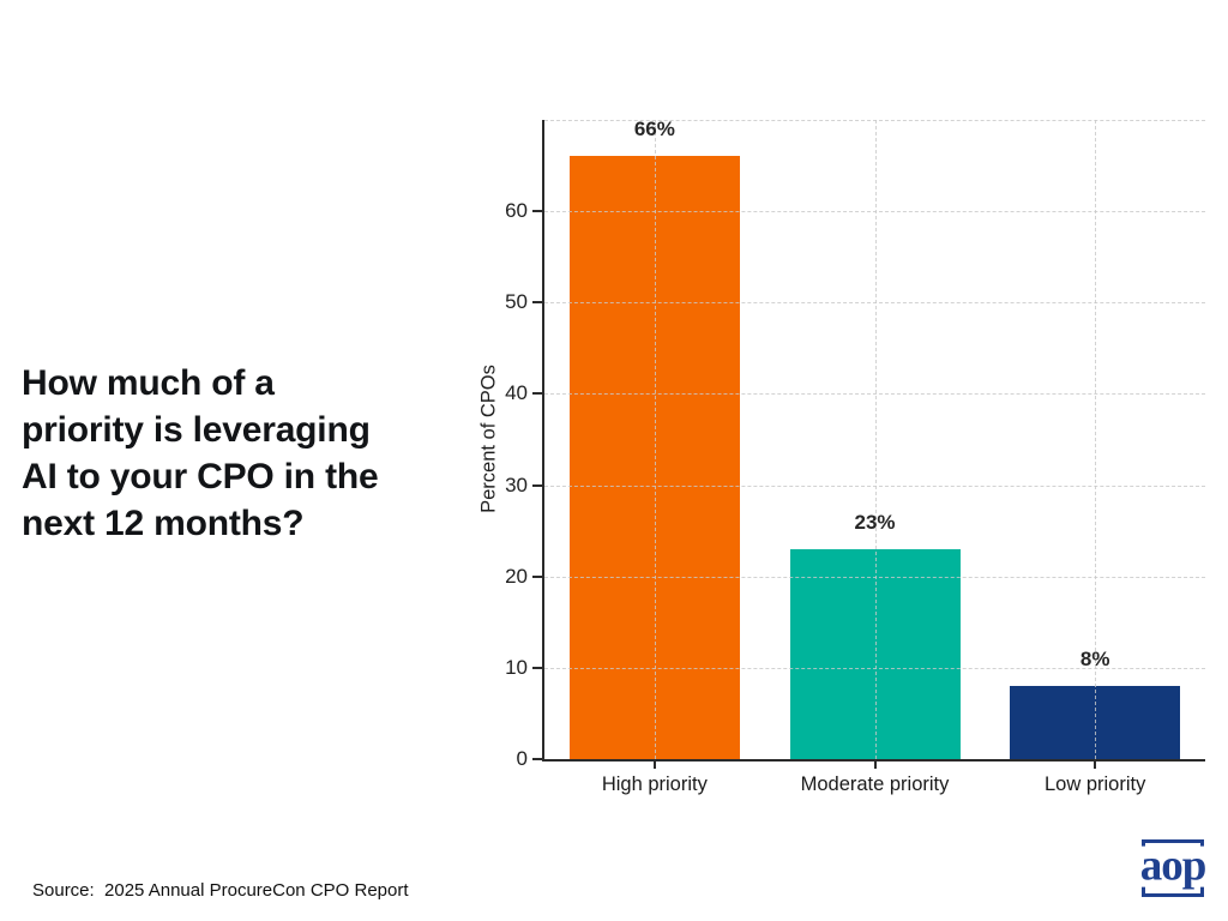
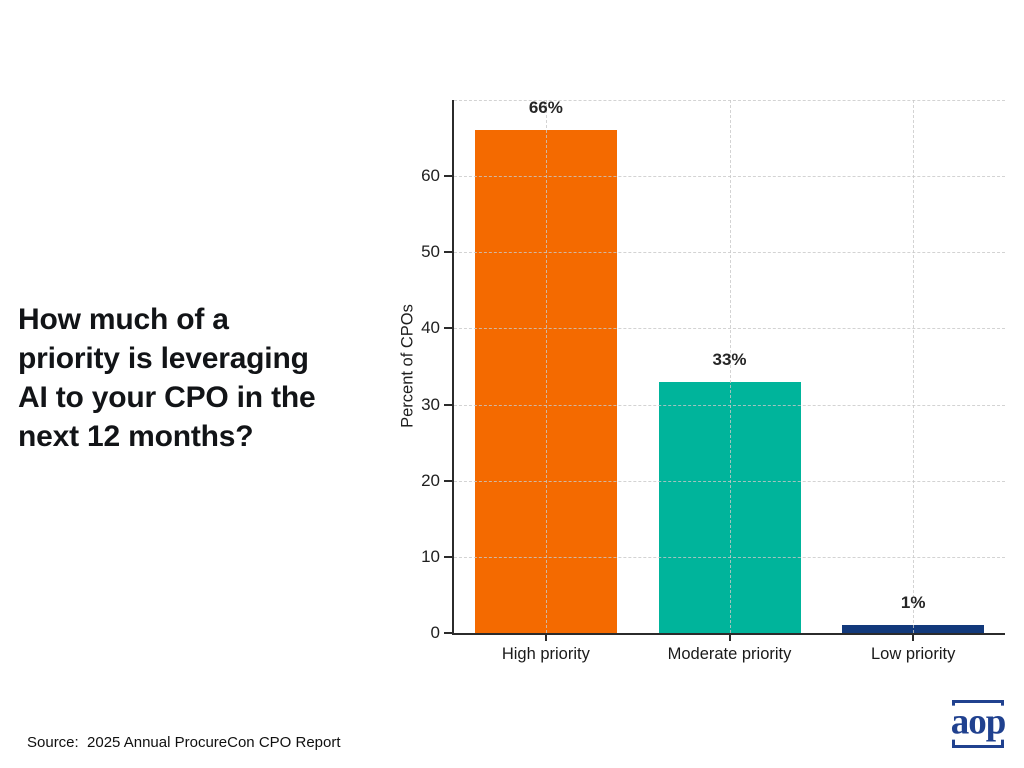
Moderate priority: 23% -> 33%
Low priority: 8% -> 1%
